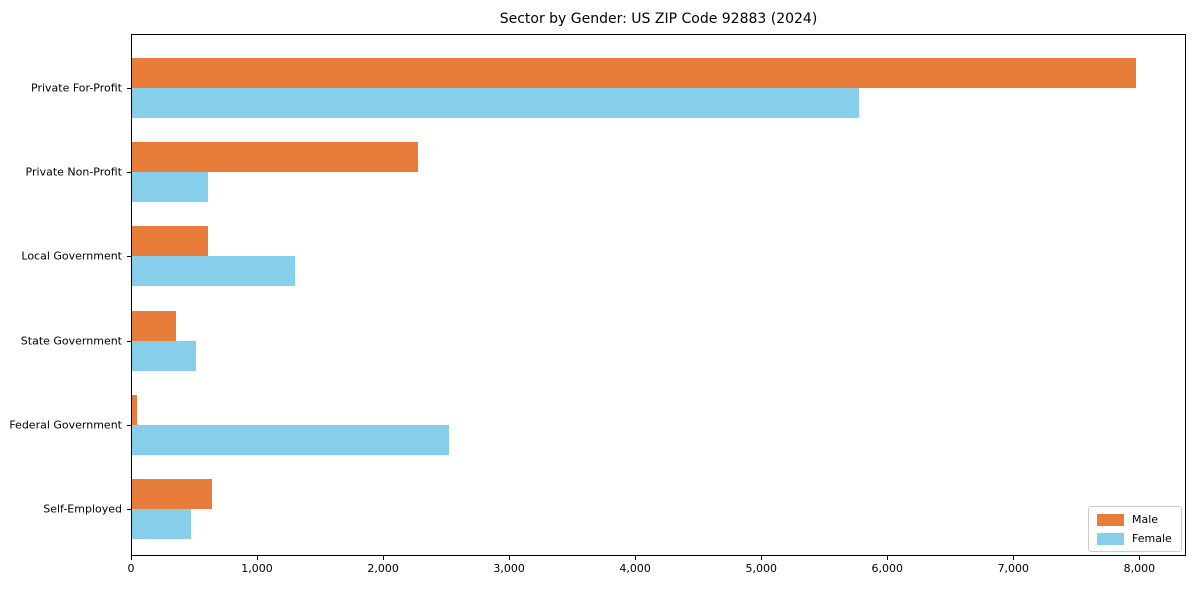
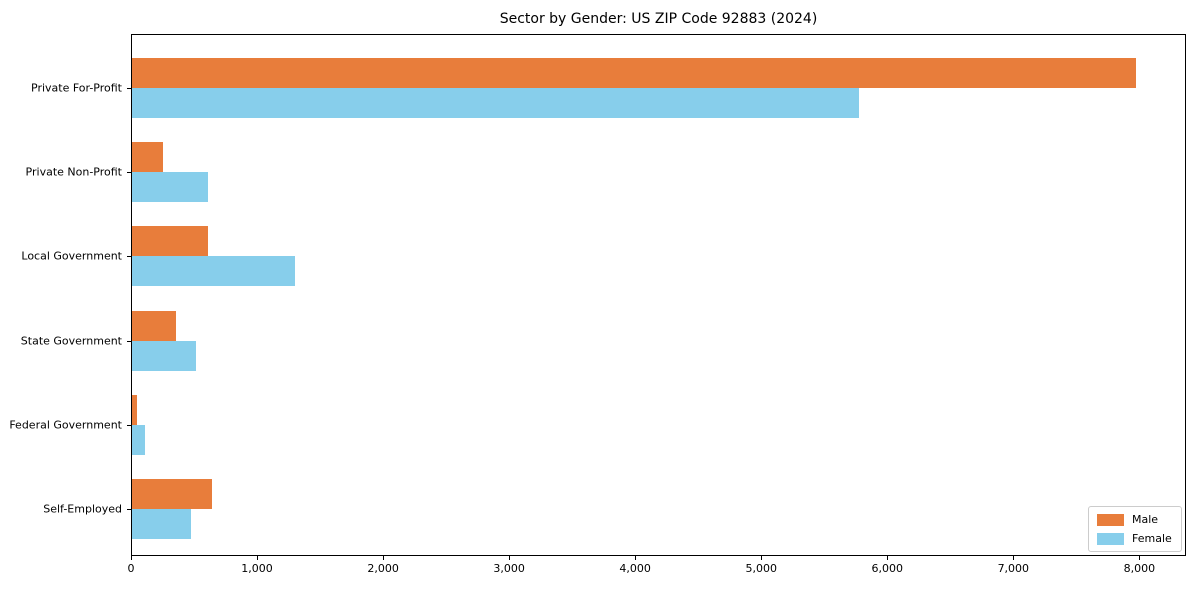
Male/Private Non-Profit: 2280 -> 260
Female/Federal Government: 2520 -> 110
